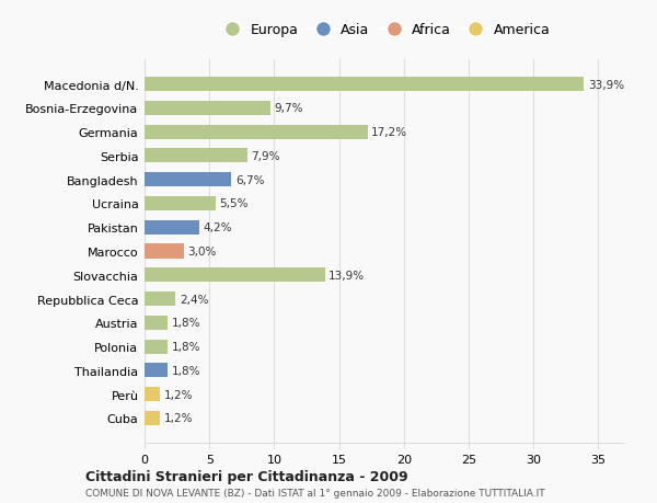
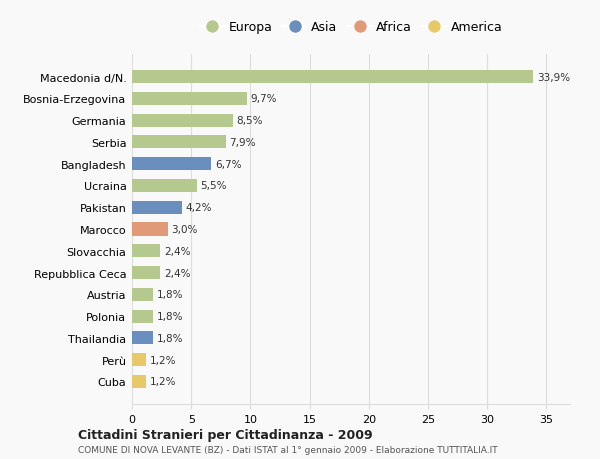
Germania: 17,2% -> 8,5%
Slovacchia: 13,9% -> 2,4%
